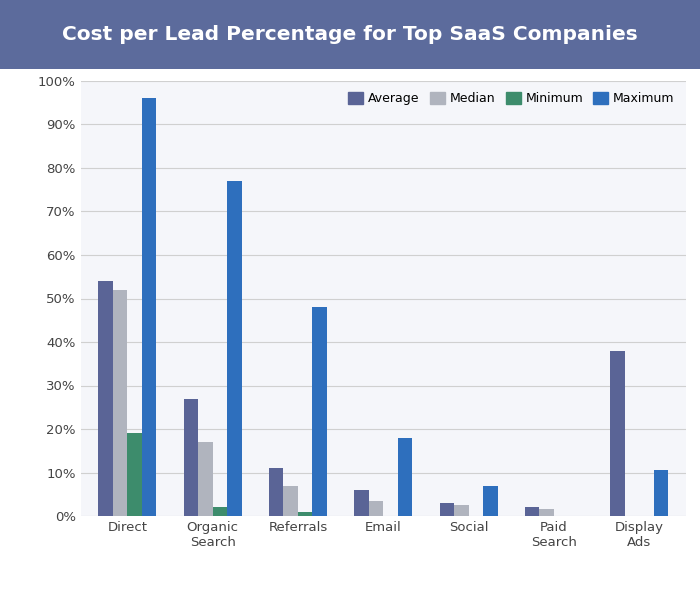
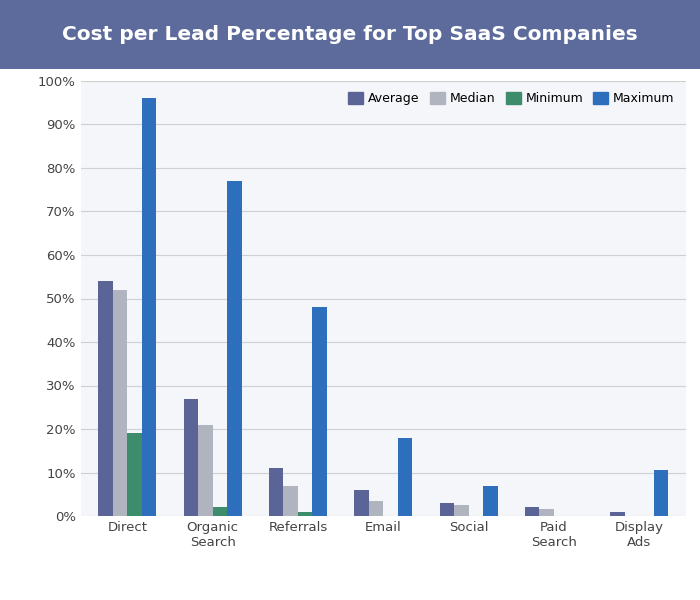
Median/Organic Search: 17.0% -> 21.0%
Average/Display Ads: 38% -> 1%
